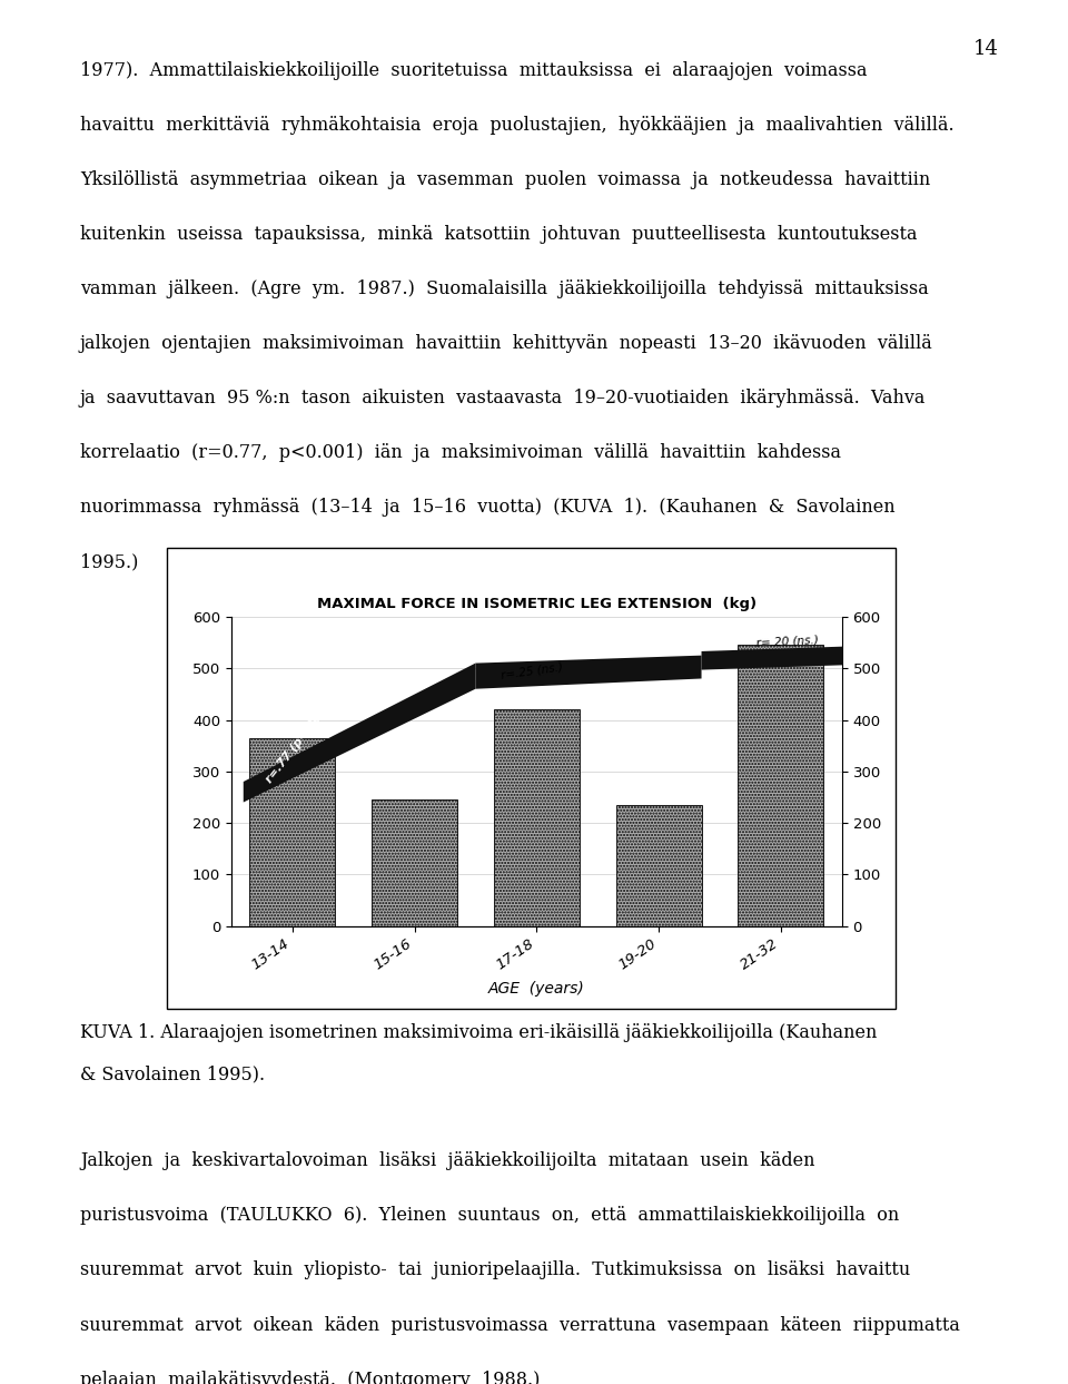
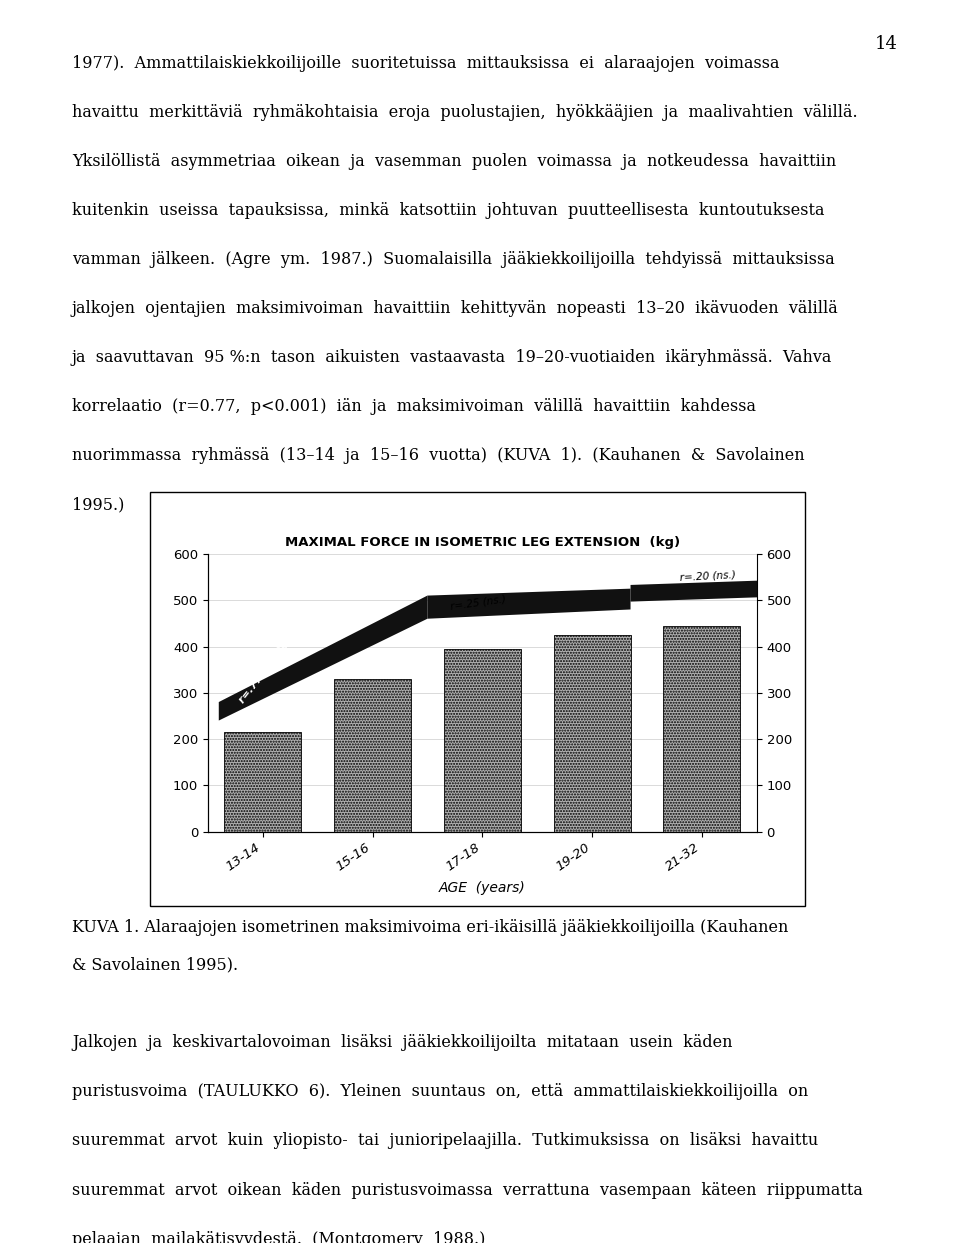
13-14: 365 -> 215
15-16: 245 -> 330
17-18: 420 -> 395
19-20: 235 -> 425
21-32: 545 -> 445
